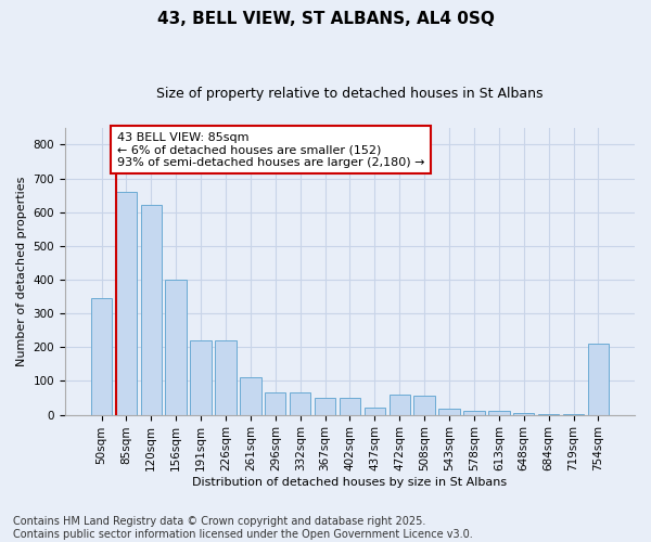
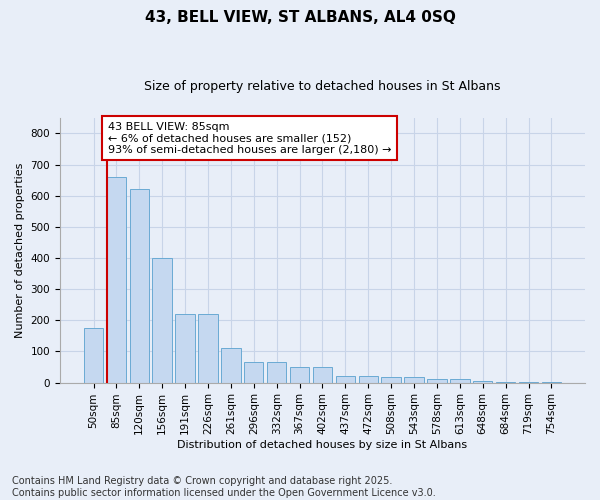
50sqm: 345 -> 175
472sqm: 60 -> 20
508sqm: 55 -> 17
754sqm: 210 -> 3
